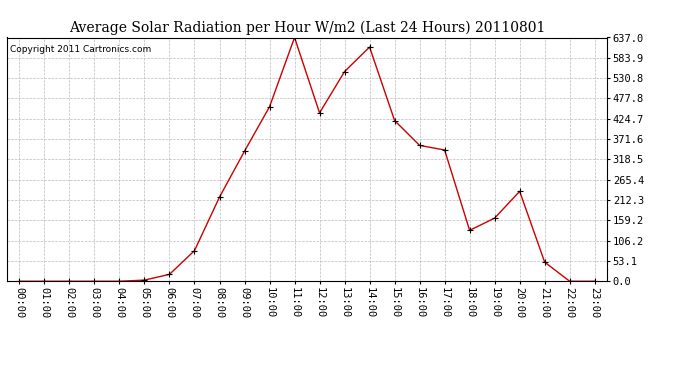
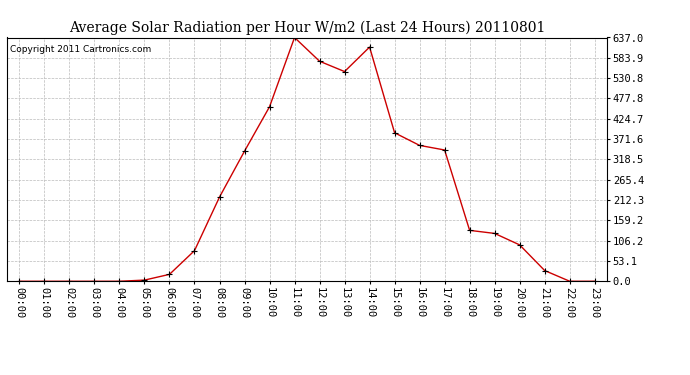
12:00: 440 -> 575
15:00: 420 -> 388
19:00: 165 -> 125
20:00: 235 -> 95
21:00: 50 -> 28
